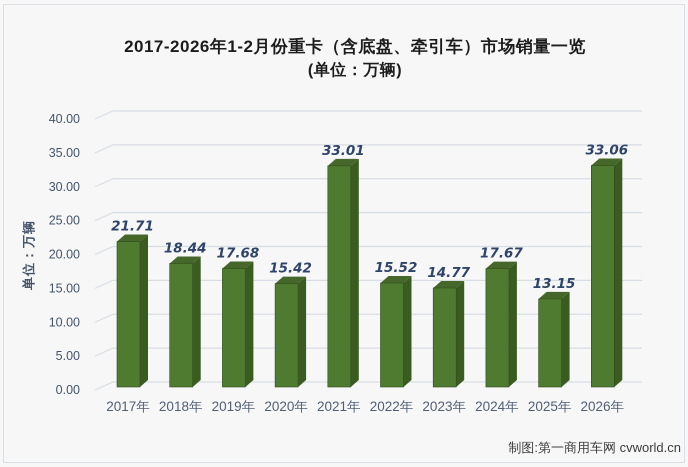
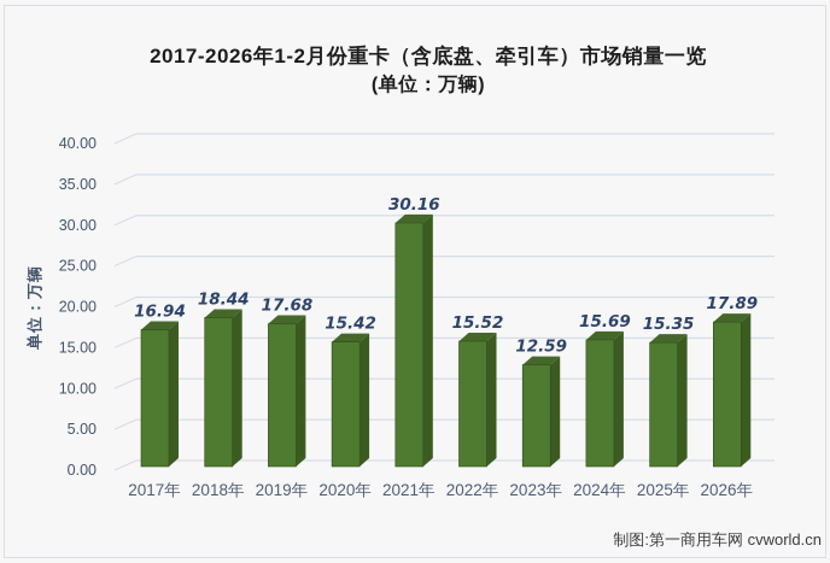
2017年: 21.71 -> 16.94
2021年: 33.01 -> 30.16
2023年: 14.77 -> 12.59
2024年: 17.67 -> 15.69
2025年: 13.15 -> 15.35
2026年: 33.06 -> 17.89
